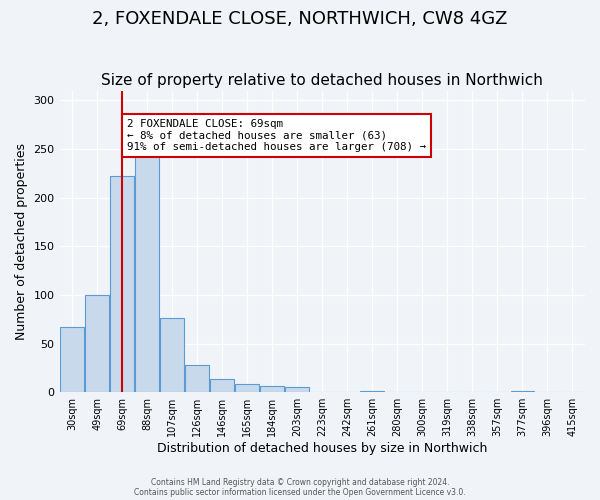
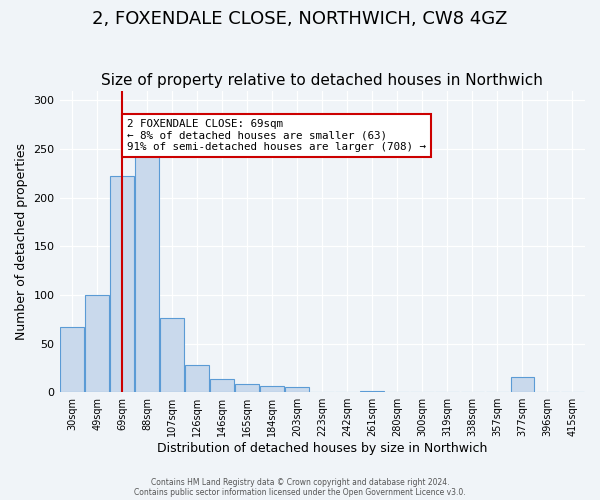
377sqm: 1 -> 16
